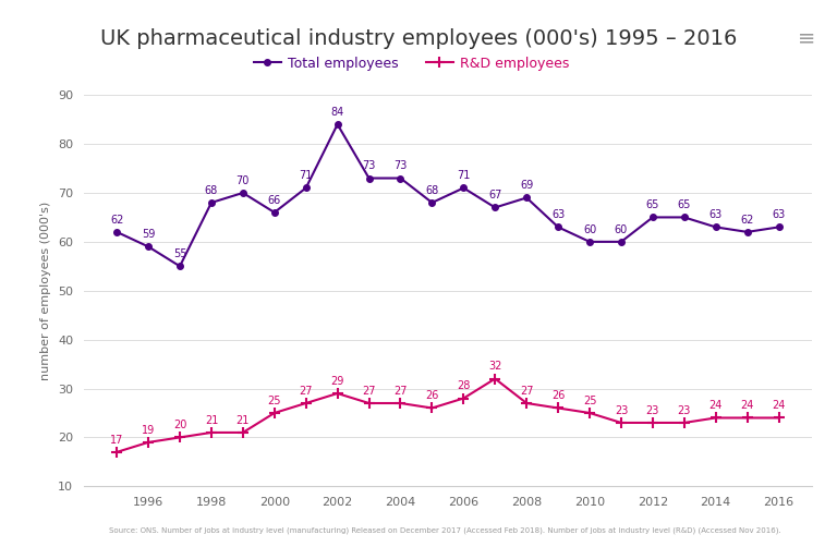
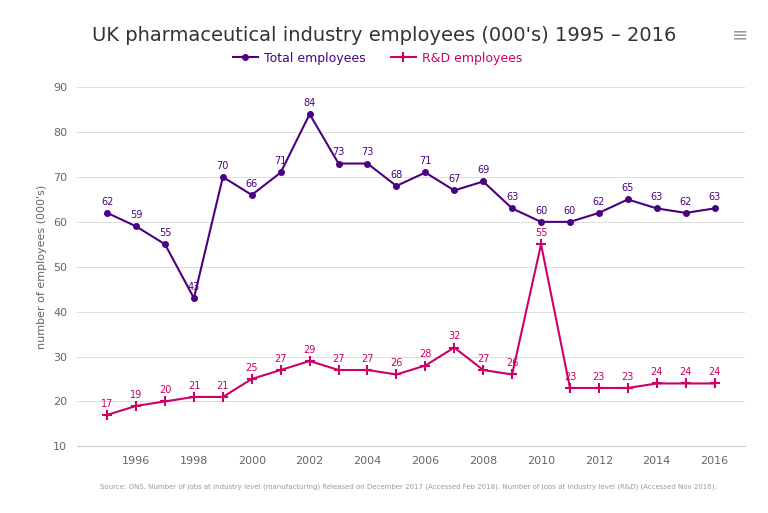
Total employees/1998: 68 -> 43
R&D employees/2010: 25 -> 55
Total employees/2012: 65 -> 62
